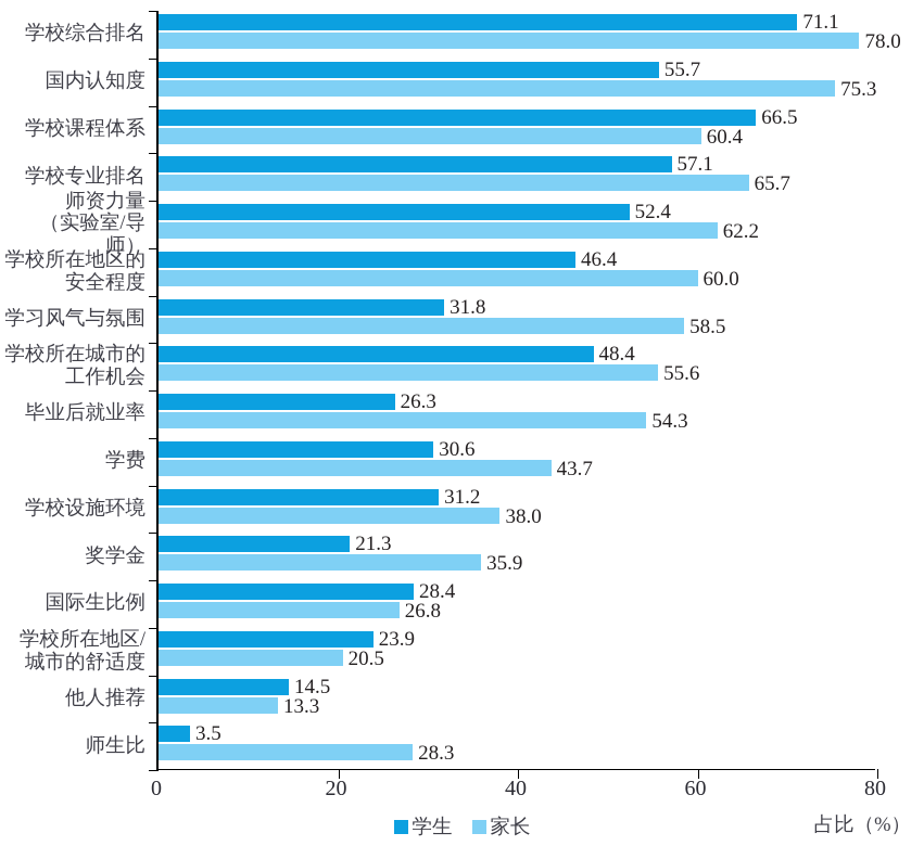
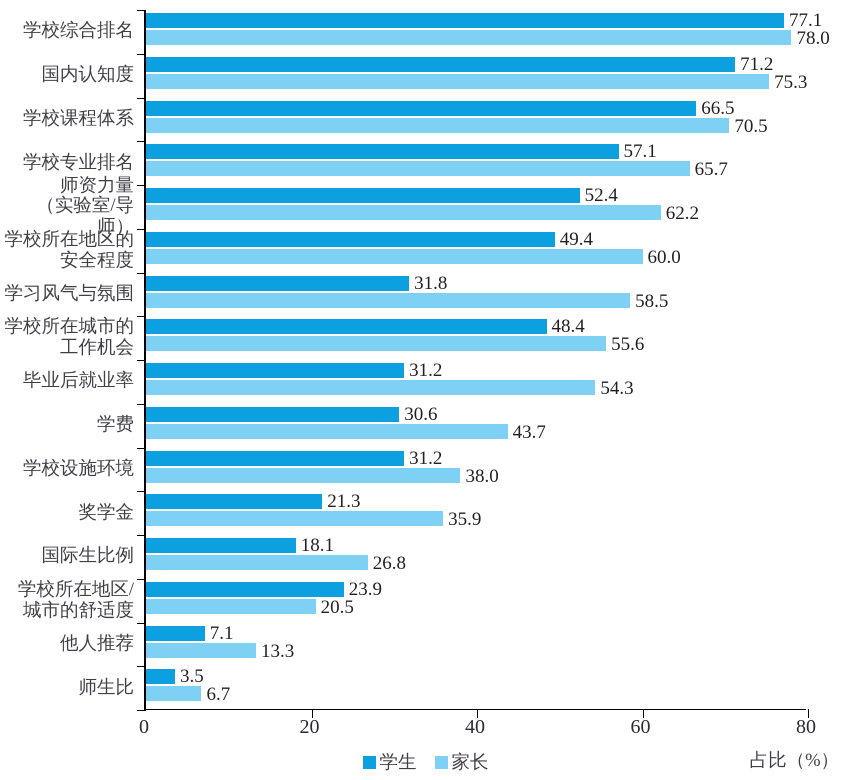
学生/学校综合排名: 71.1 -> 77.1
学生/国内认知度: 55.7 -> 71.2
家长/学校课程体系: 60.4 -> 70.5
学生/学校所在地区的 安全程度: 46.4 -> 49.4
学生/毕业后就业率: 26.3 -> 31.2
学生/国际生比例: 28.4 -> 18.1
学生/他人推荐: 14.5 -> 7.1
家长/师生比: 28.3 -> 6.7
